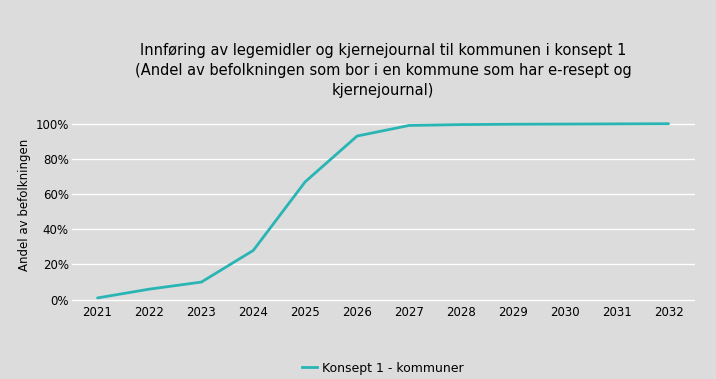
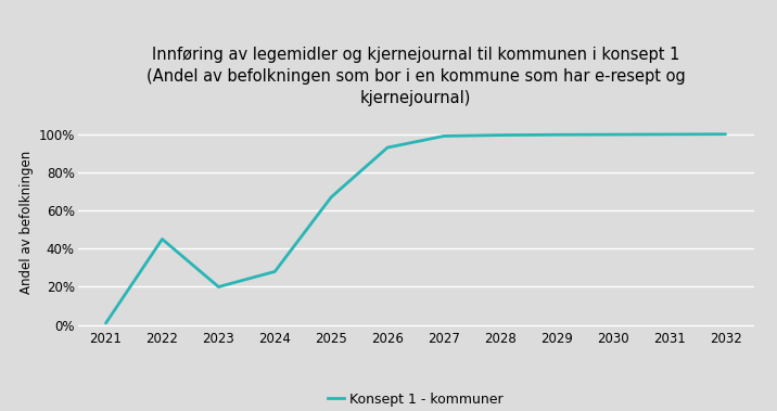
2022: 6% -> 45%
2023: 10% -> 20%
